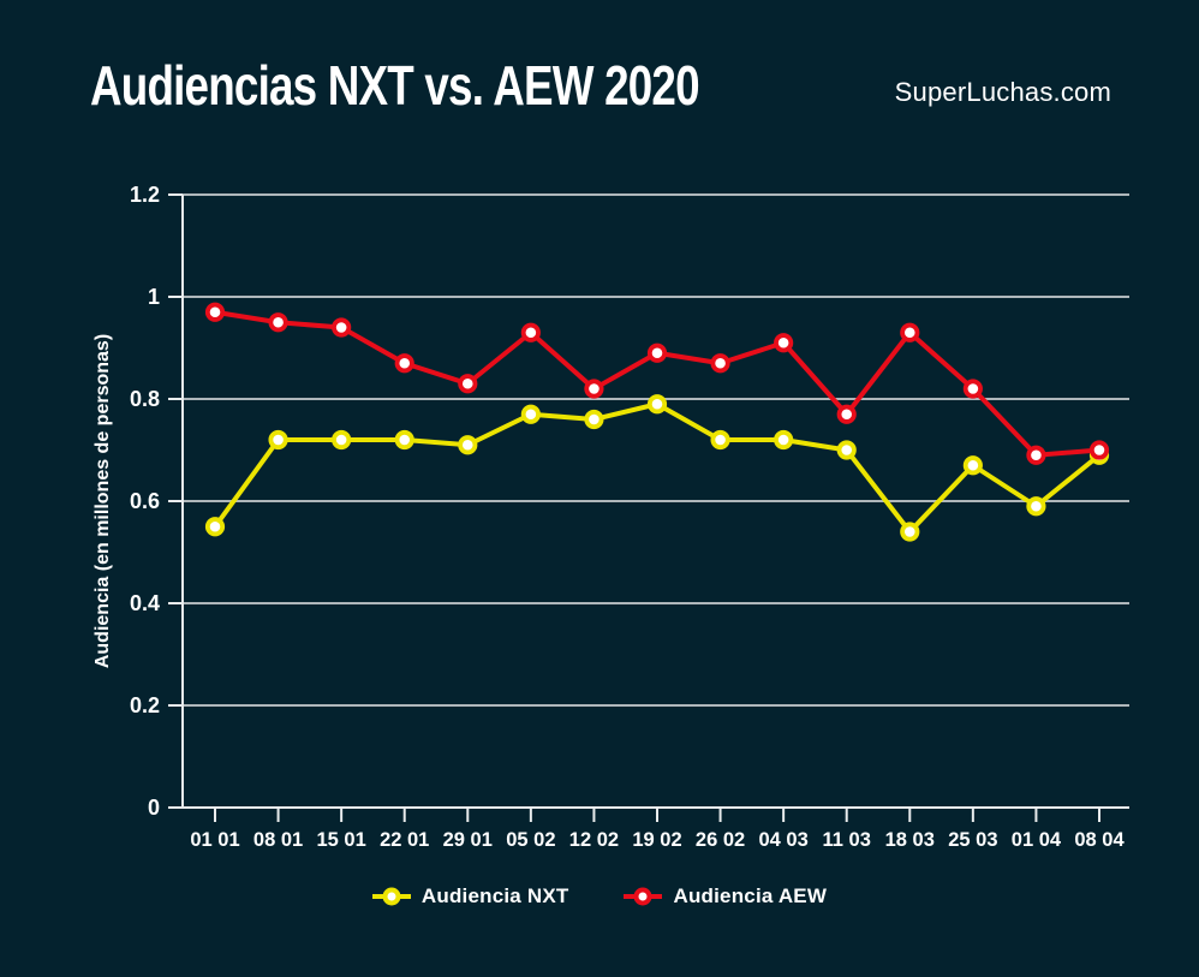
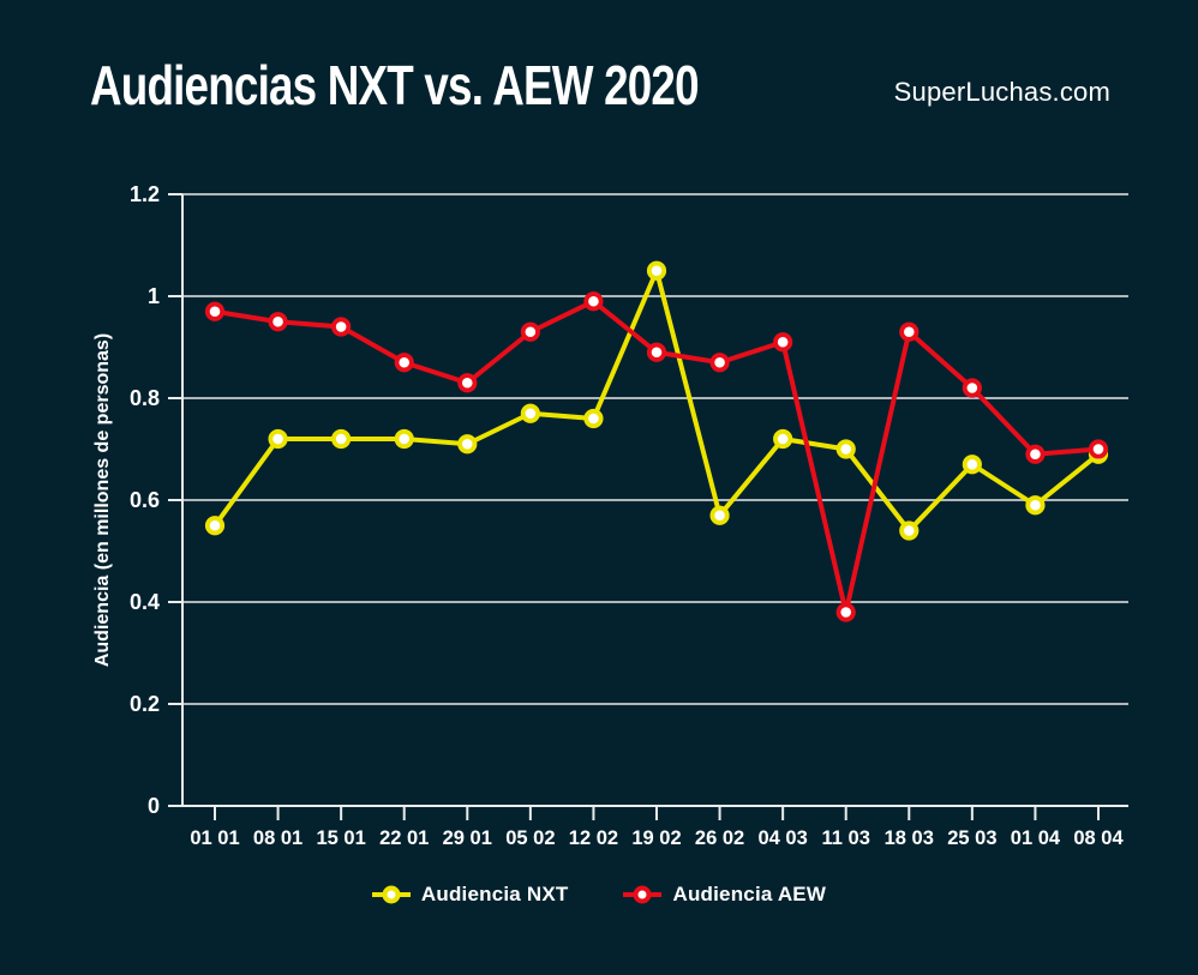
Audiencia AEW/12 02: 0.82 -> 0.99
Audiencia NXT/19 02: 0.79 -> 1.05
Audiencia NXT/26 02: 0.72 -> 0.57
Audiencia AEW/11 03: 0.77 -> 0.38
